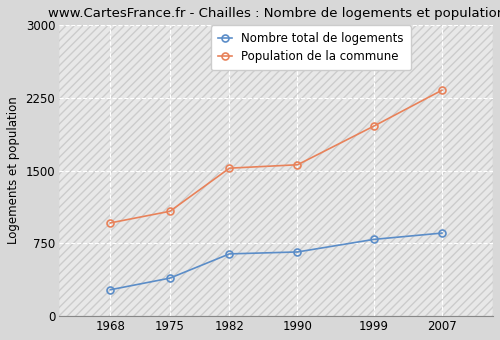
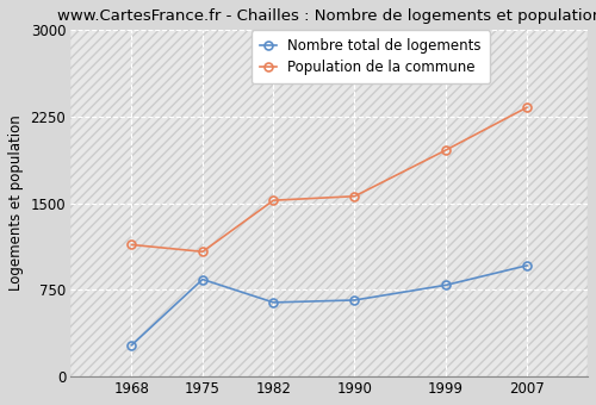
Population de la commune/1968: 960 -> 1140
Nombre total de logements/1975: 390 -> 840
Nombre total de logements/2007: 860 -> 960
